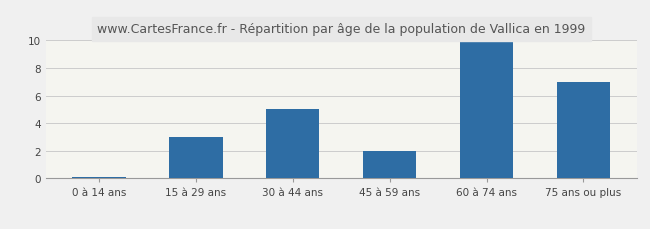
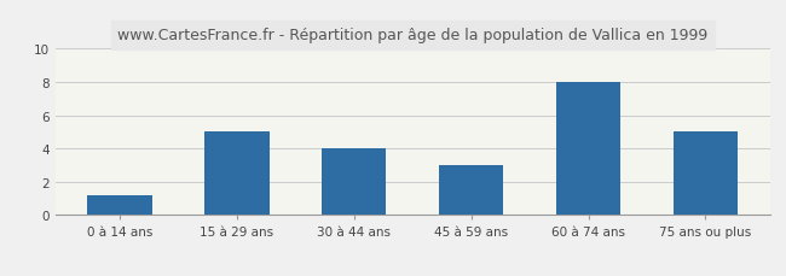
0 à 14 ans: 0.1 -> 1.2
15 à 29 ans: 3.0 -> 5.0
30 à 44 ans: 5.0 -> 4.0
45 à 59 ans: 2.0 -> 3.0
60 à 74 ans: 10.0 -> 8.0
75 ans ou plus: 7.0 -> 5.0
